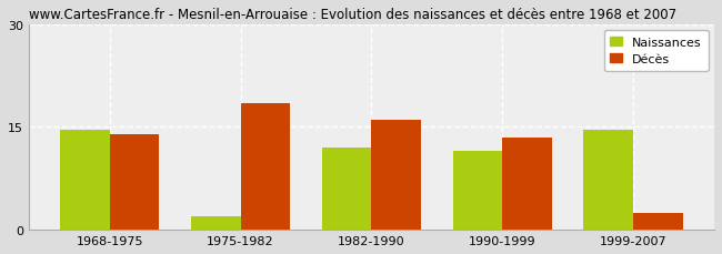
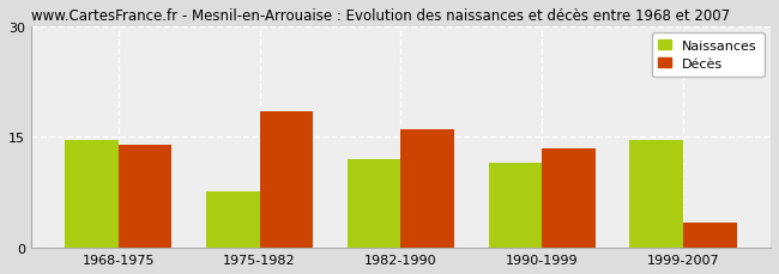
Naissances/1975-1982: 2.0 -> 7.6
Décès/1999-2007: 2.5 -> 3.4
